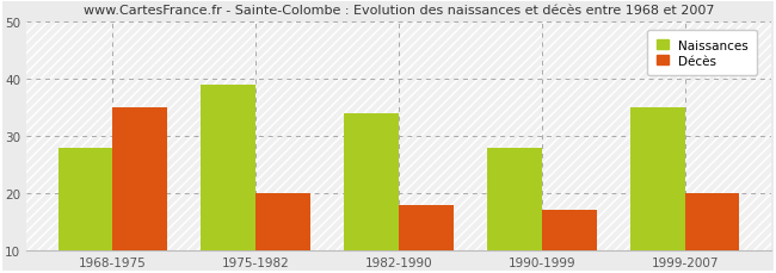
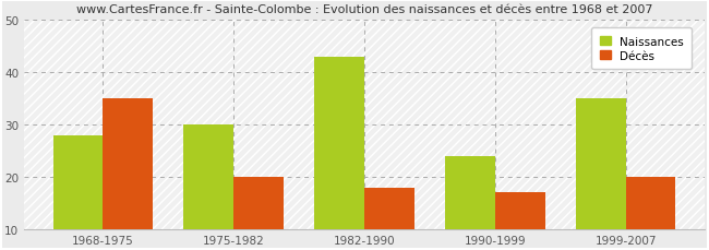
Naissances/1975-1982: 39 -> 30
Naissances/1982-1990: 34 -> 43
Naissances/1990-1999: 28 -> 24
